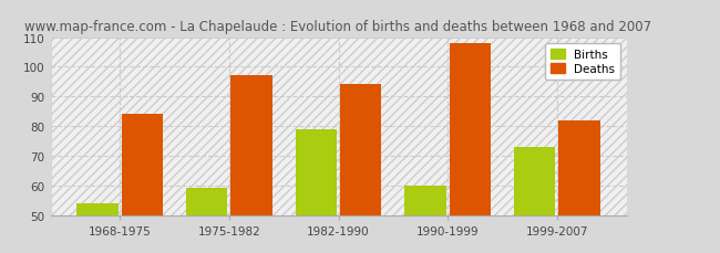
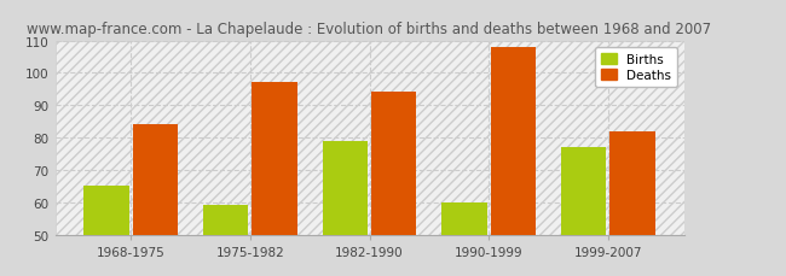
Births/1968-1975: 54 -> 65
Births/1999-2007: 73 -> 77
